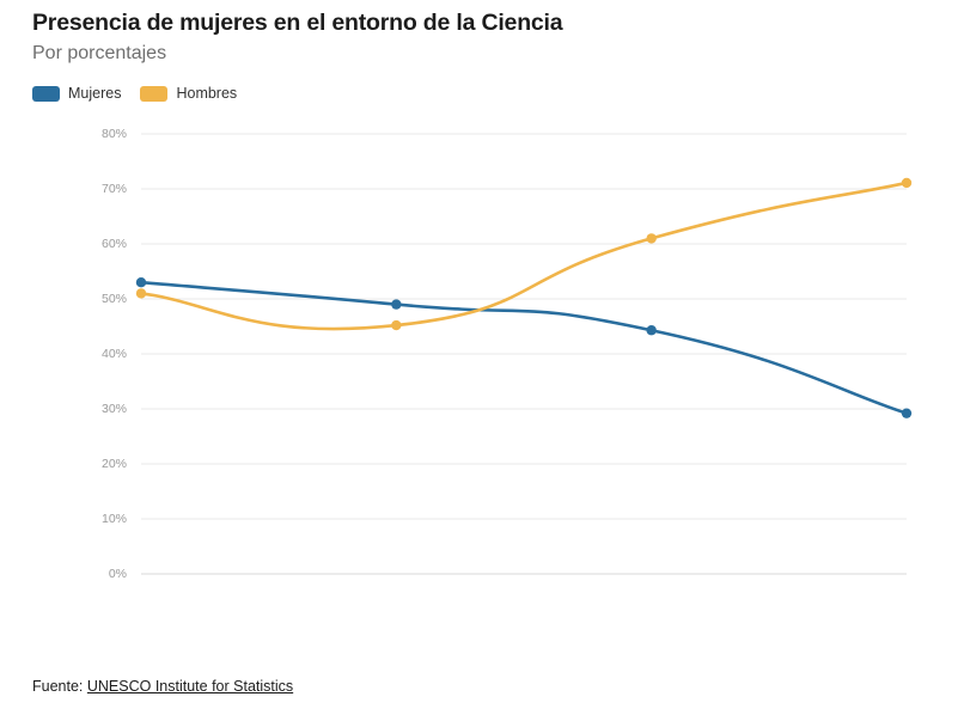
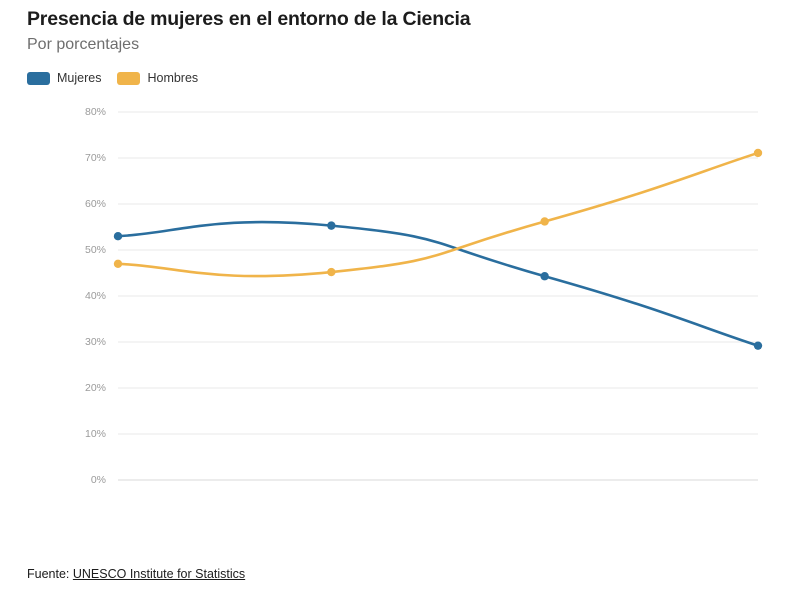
Hombres/Grado universitario: 51% -> 47%
Mujeres/Máster: 49% -> 55%
Hombres/Doctorado: 61% -> 56%
